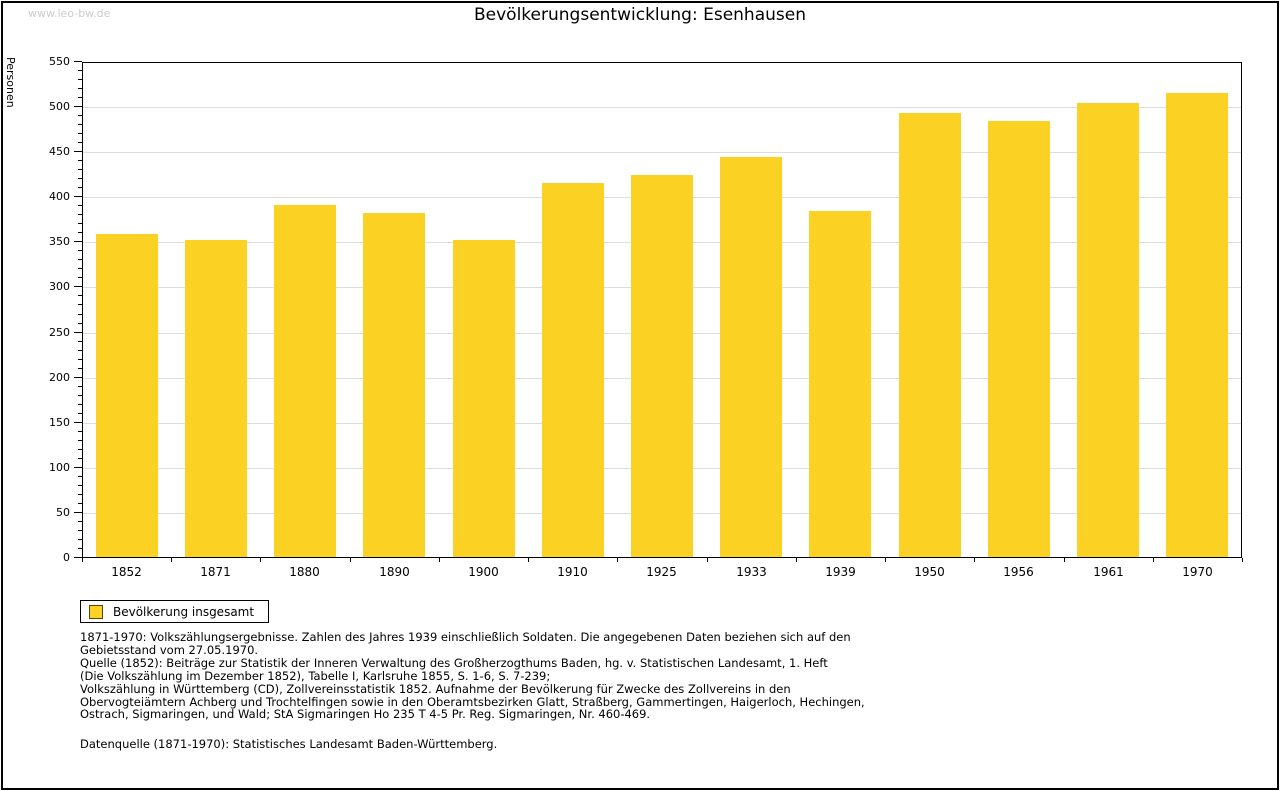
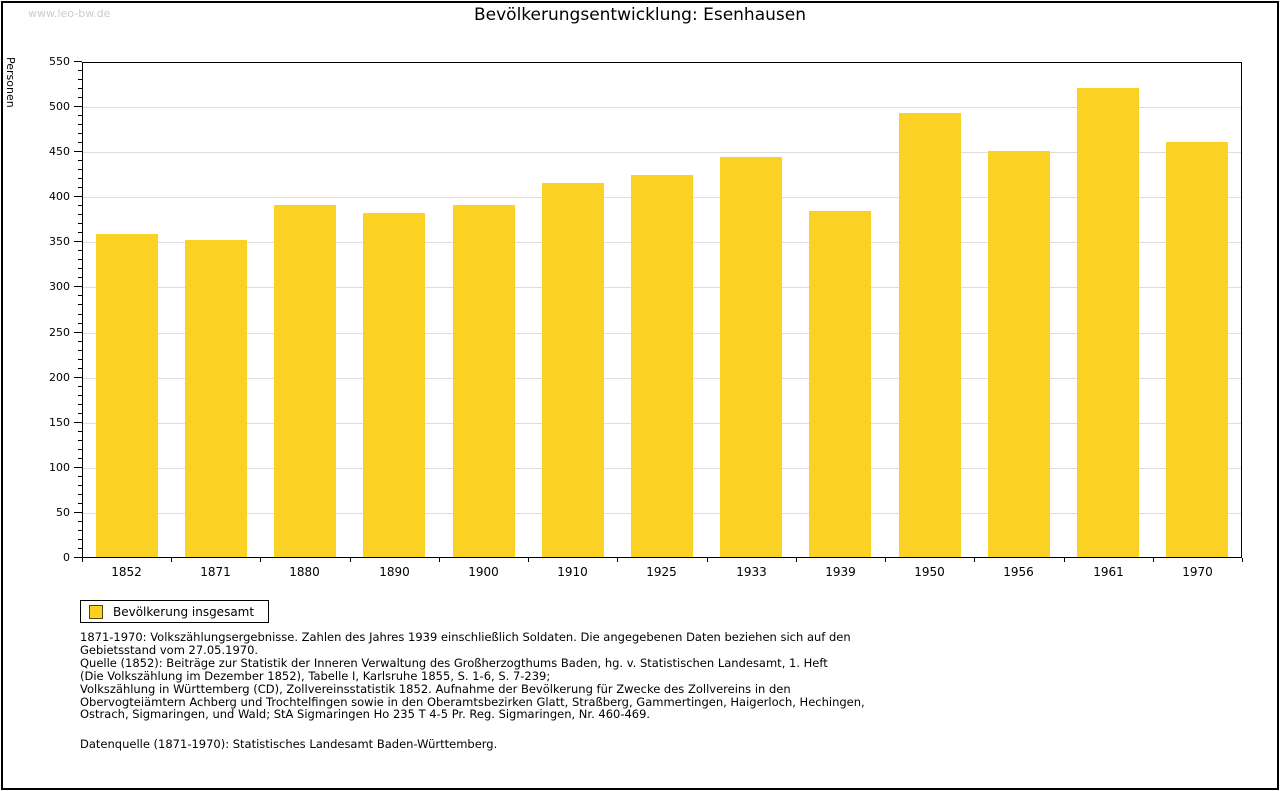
1900: 350 -> 390
1956: 480 -> 450
1961: 500 -> 520
1970: 520 -> 460
